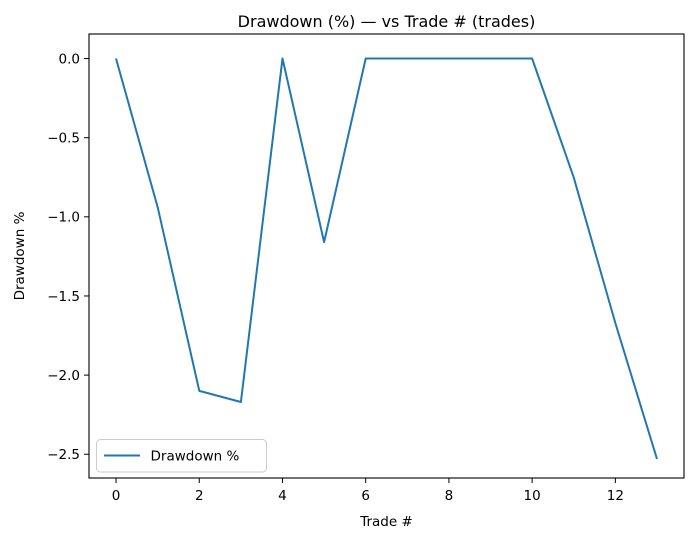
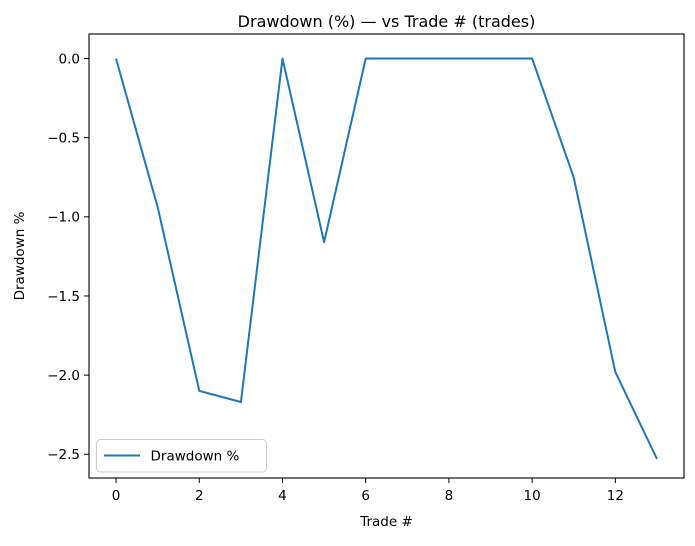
12: -1.67 -> -1.98
